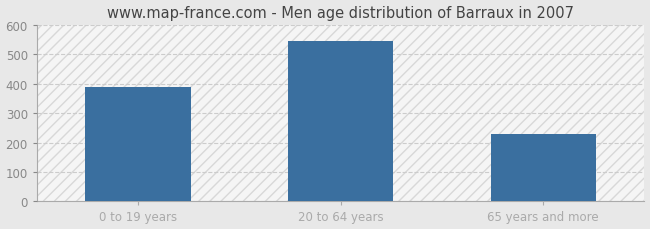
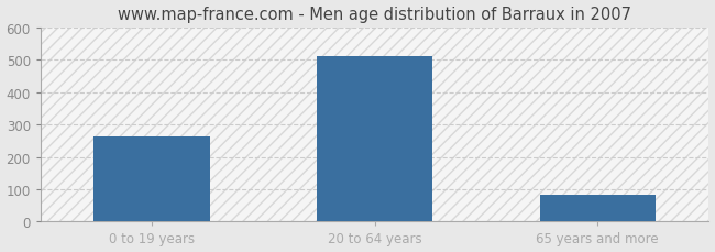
0 to 19 years: 390 -> 263
20 to 64 years: 545 -> 511
65 years and more: 230 -> 83
